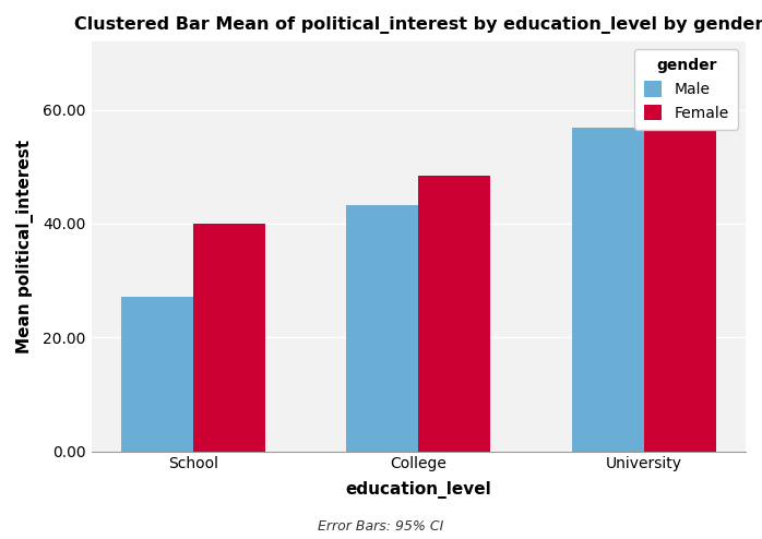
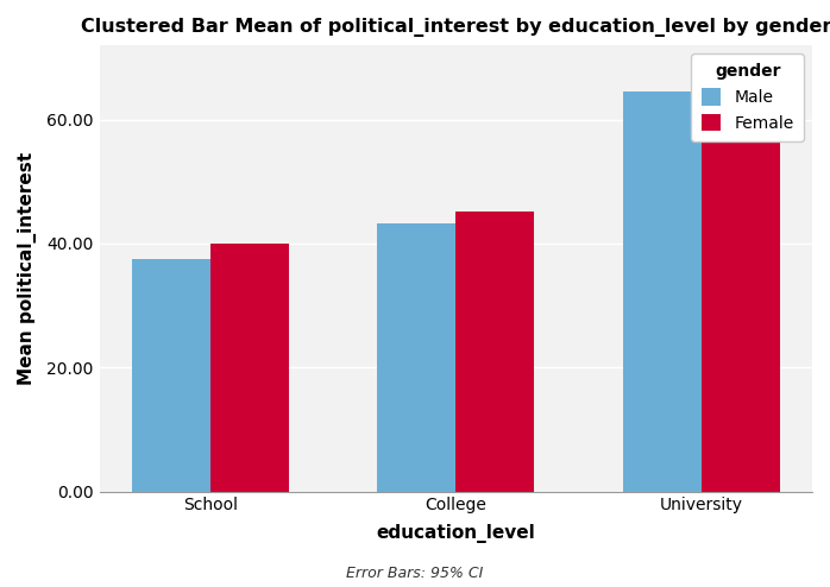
Male/School: 27.2 -> 37.5
Female/College: 48.4 -> 45.2
Male/University: 56.8 -> 64.5
